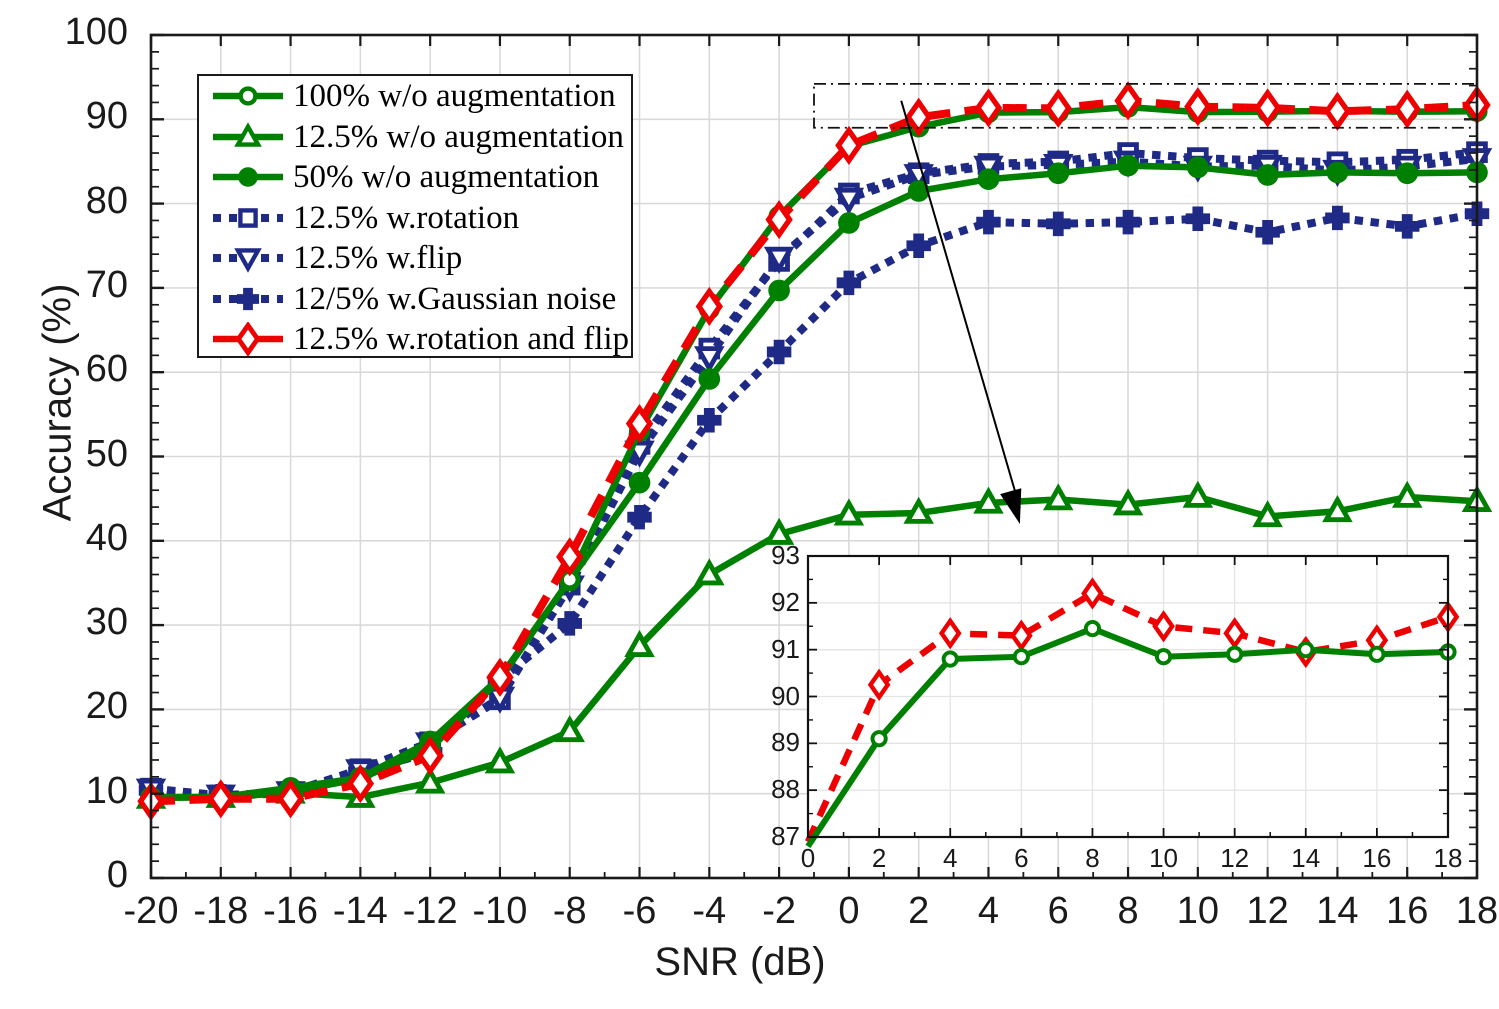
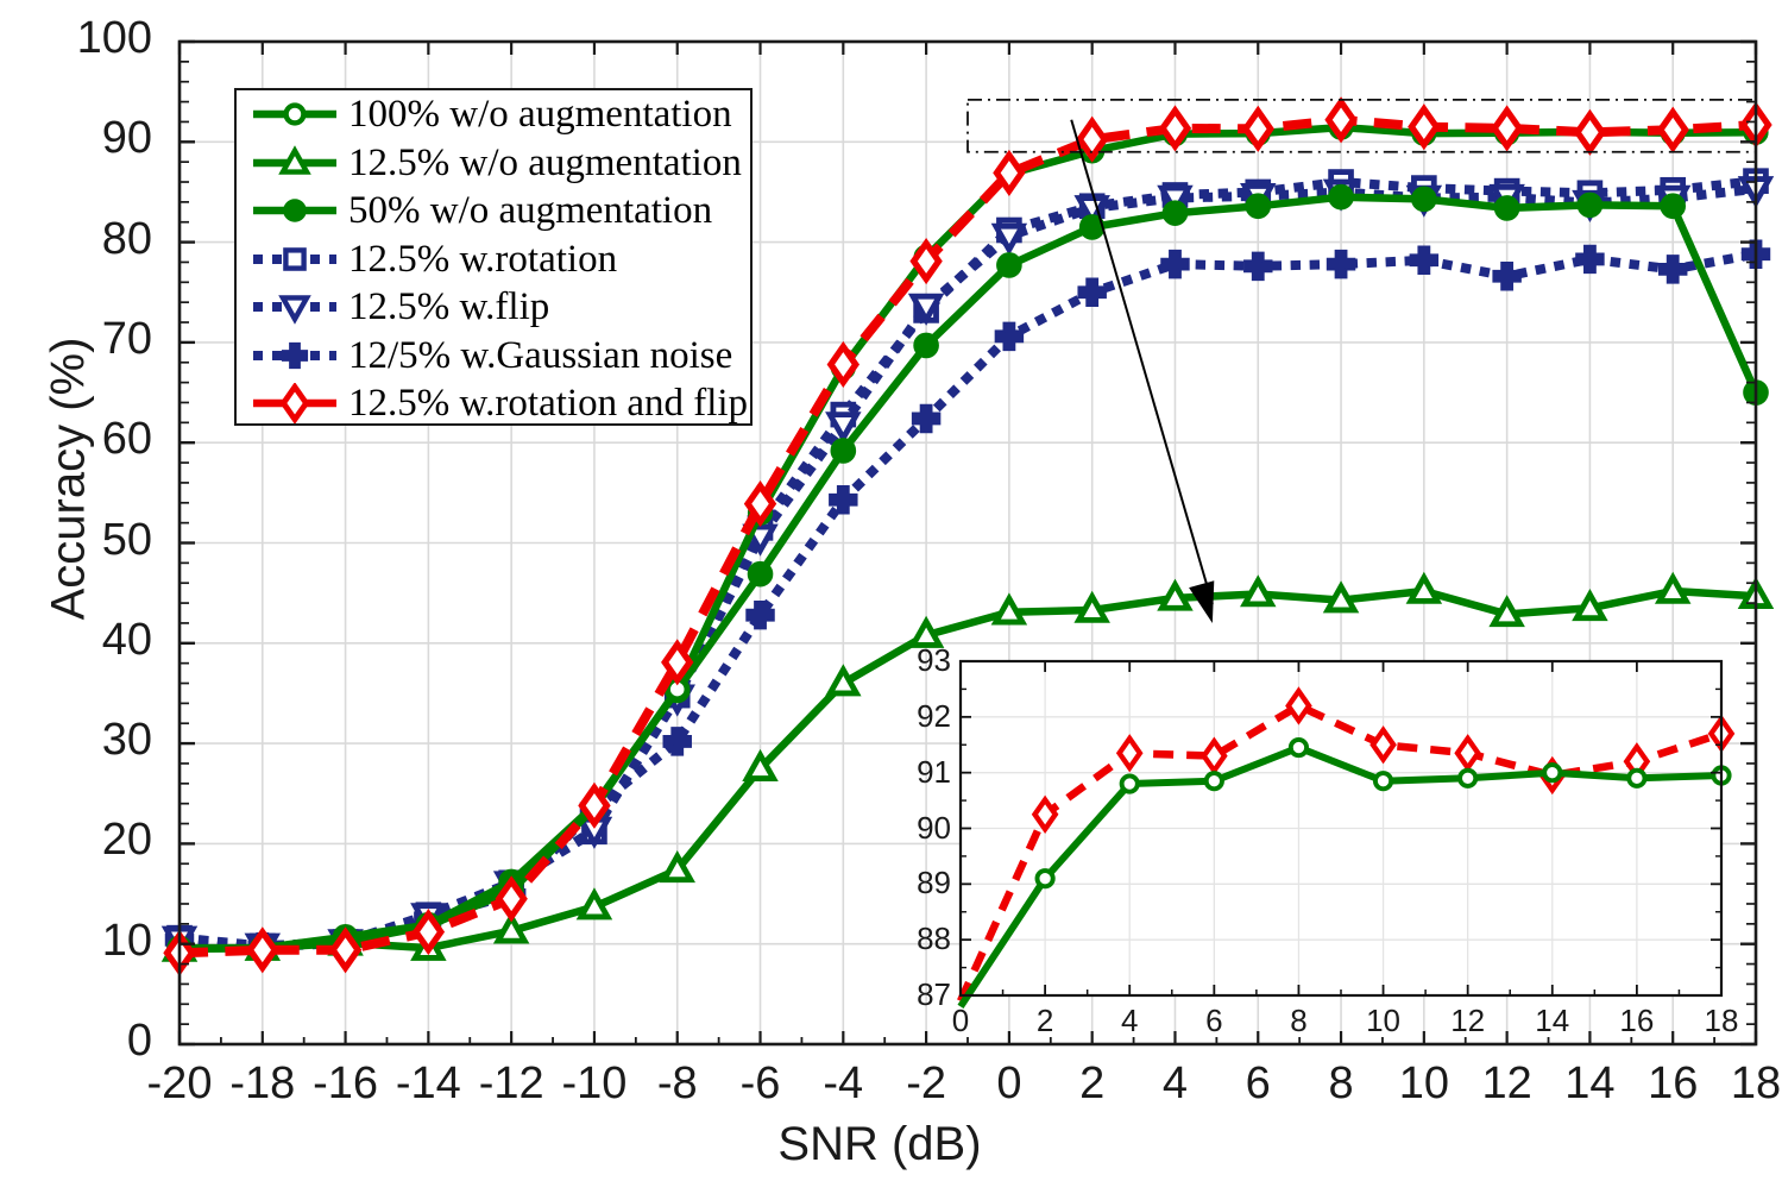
50% w/o augmentation/18: 84 -> 65
